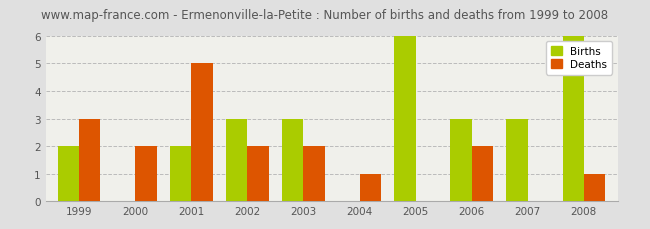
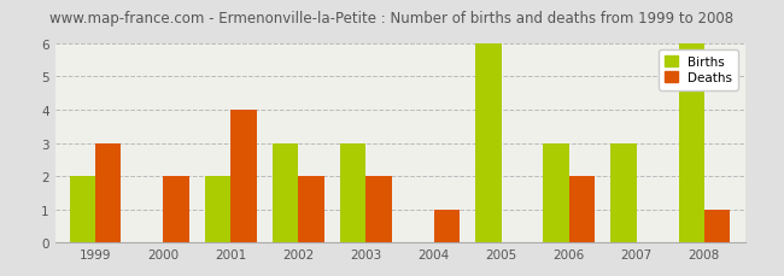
Deaths/2001: 5 -> 4
